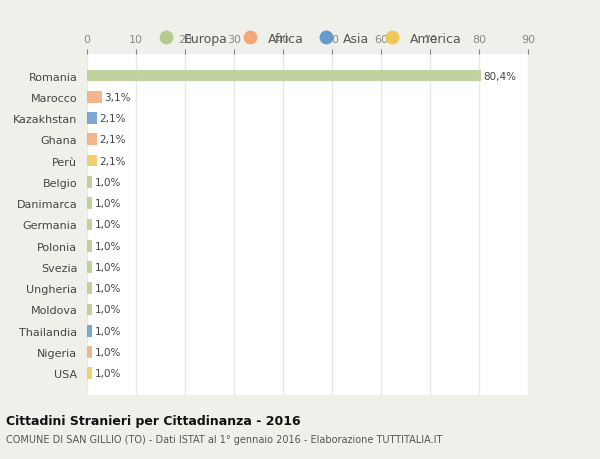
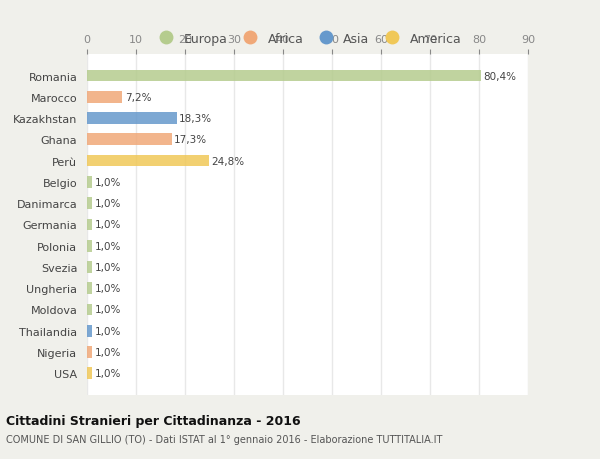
Marocco: 3,1% -> 7,2%
Kazakhstan: 2,1% -> 18,3%
Ghana: 2,1% -> 17,3%
Perù: 2,1% -> 24,8%
